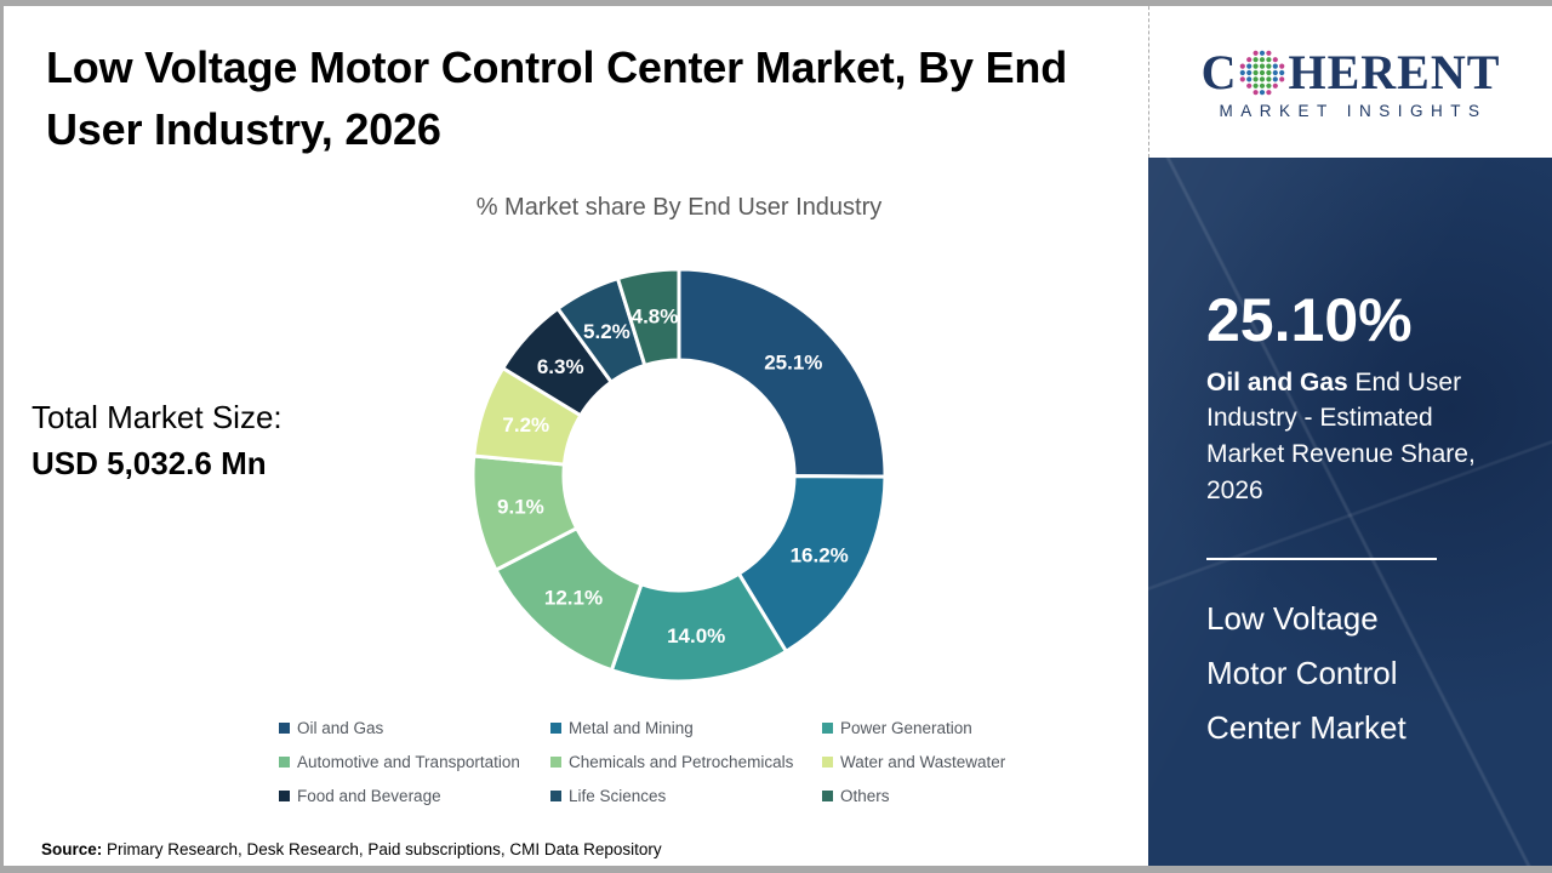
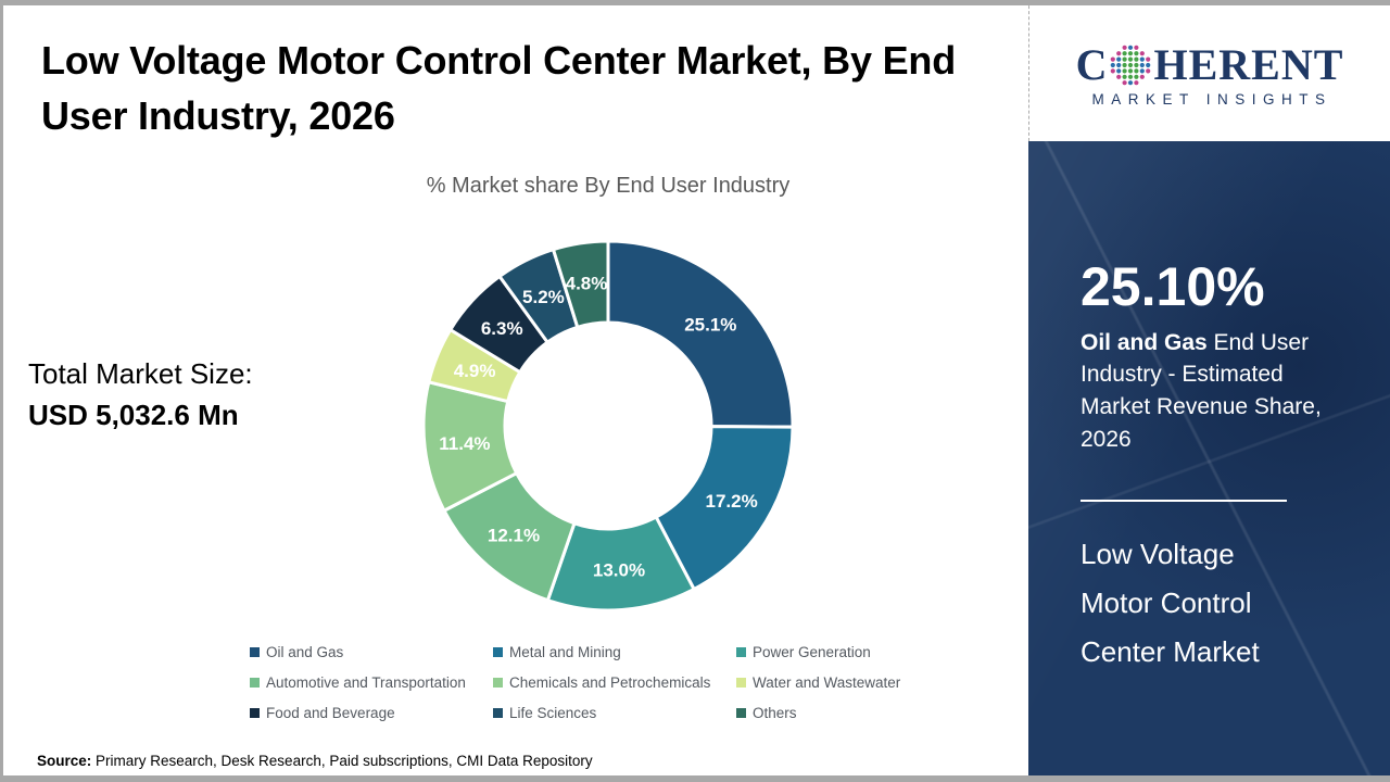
Metal and Mining: 16.2% -> 17.2%
Power Generation: 14.0% -> 13.0%
Chemicals and Petrochemicals: 9.1% -> 11.4%
Water and Wastewater: 7.2% -> 4.9%
